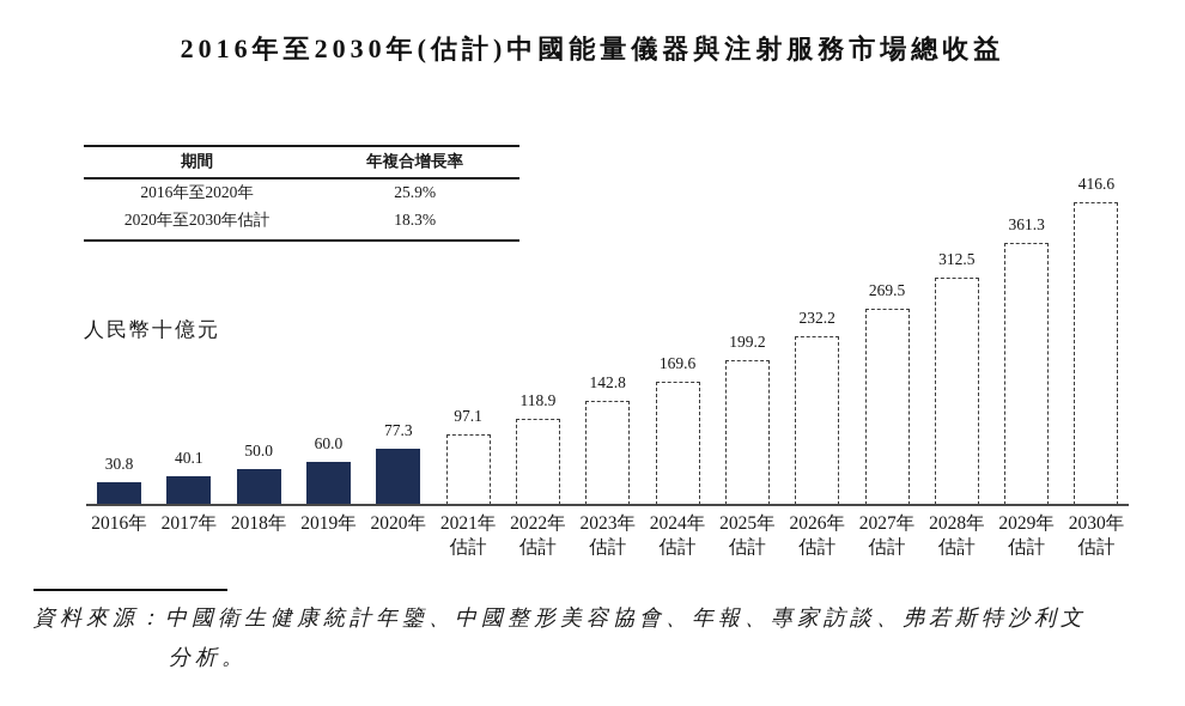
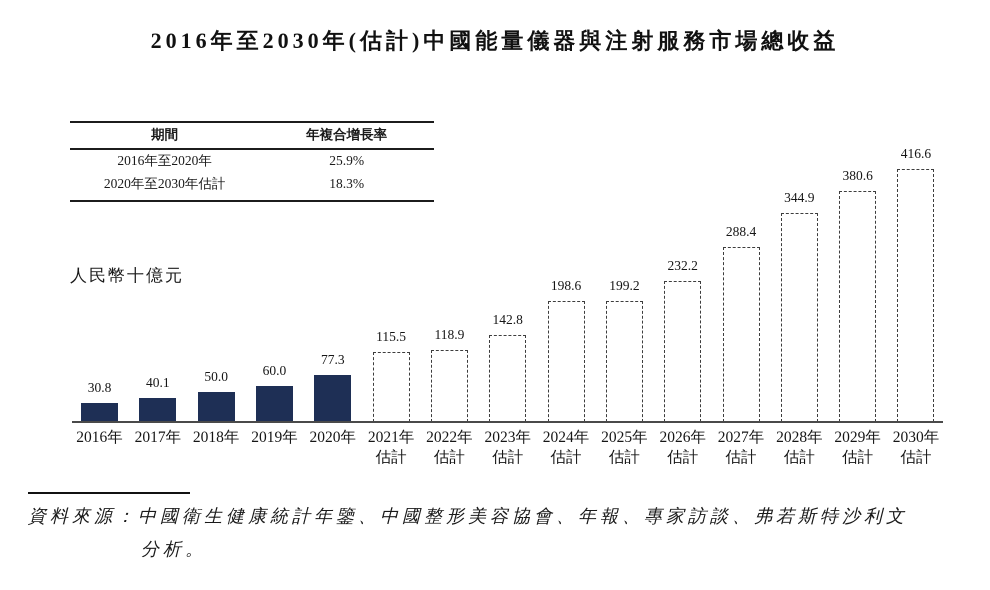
2021年估計: 97.1 -> 115.5
2024年估計: 169.6 -> 198.6
2027年估計: 269.5 -> 288.4
2028年估計: 312.5 -> 344.9
2029年估計: 361.3 -> 380.6
